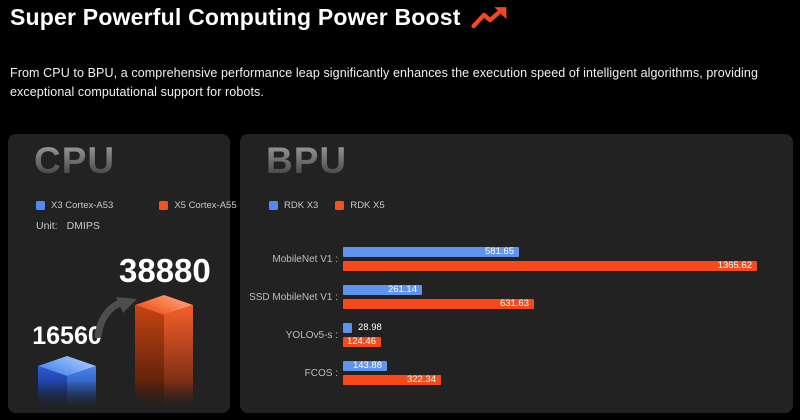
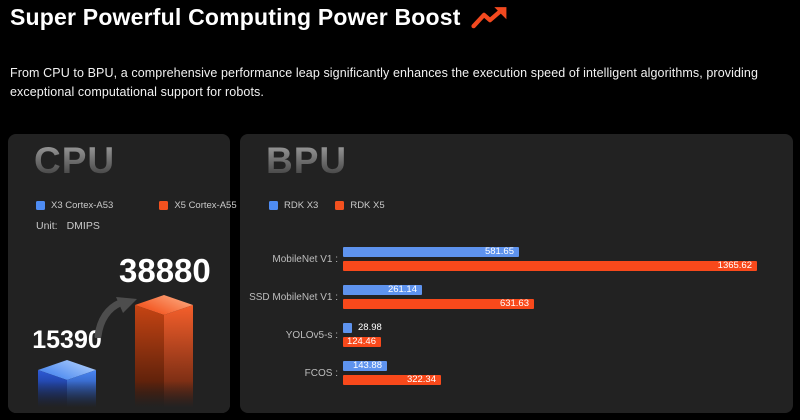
CPU/X3 Cortex-A53: 16560 -> 15390
